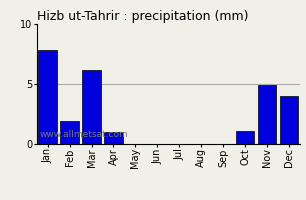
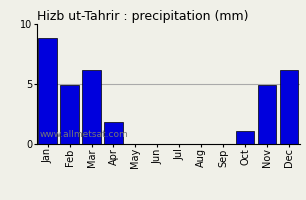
Jan: 7.8 -> 8.8
Feb: 1.9 -> 4.9
Apr: 1.0 -> 1.8
Dec: 4.0 -> 6.2
